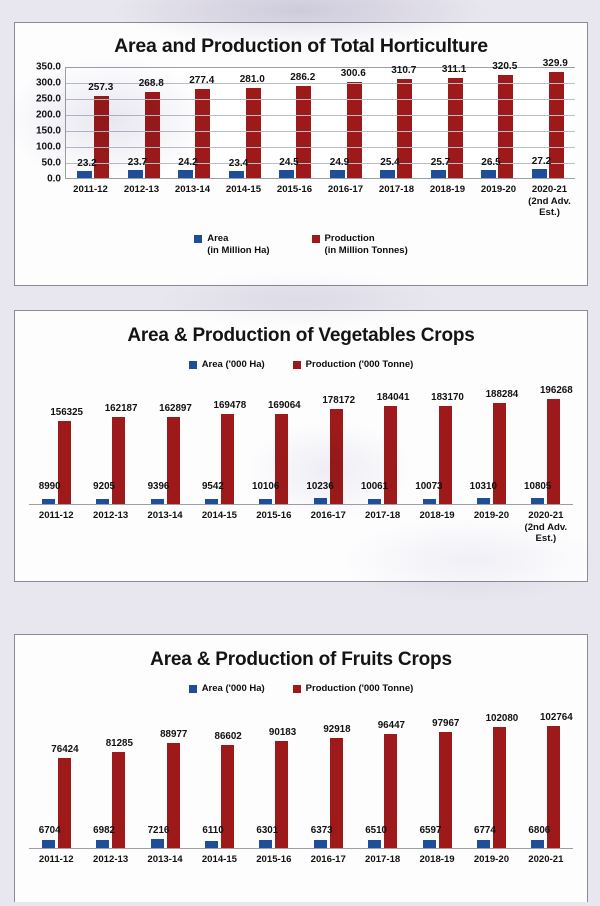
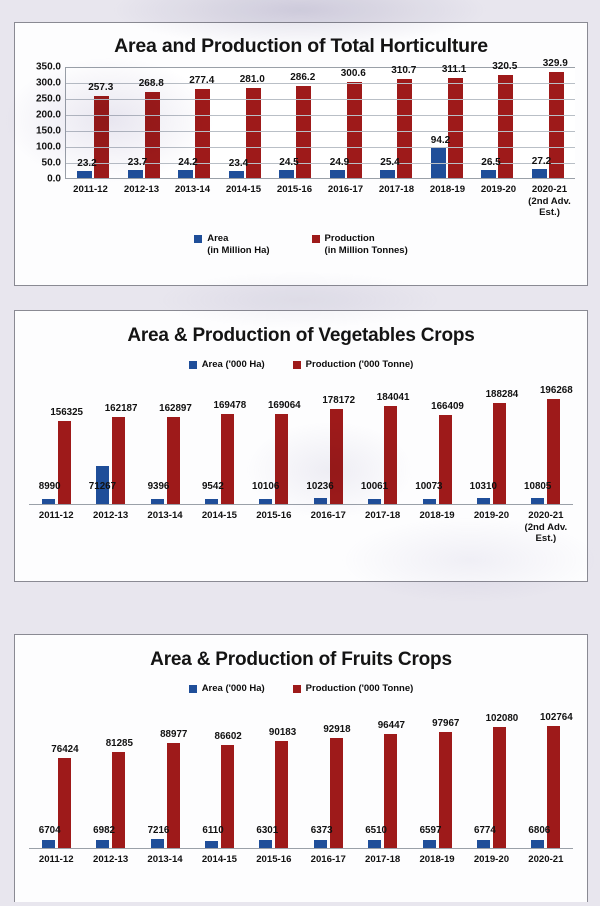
Area and Production of Total Horticulture/Area (in Million Ha)/2018-19: 25.7 -> 94.2
Area & Production of Vegetables Crops/Area ('000 Ha)/2012-13: 9205 -> 71267
Area & Production of Vegetables Crops/Production ('000 Tonne)/2018-19: 183170 -> 166409
